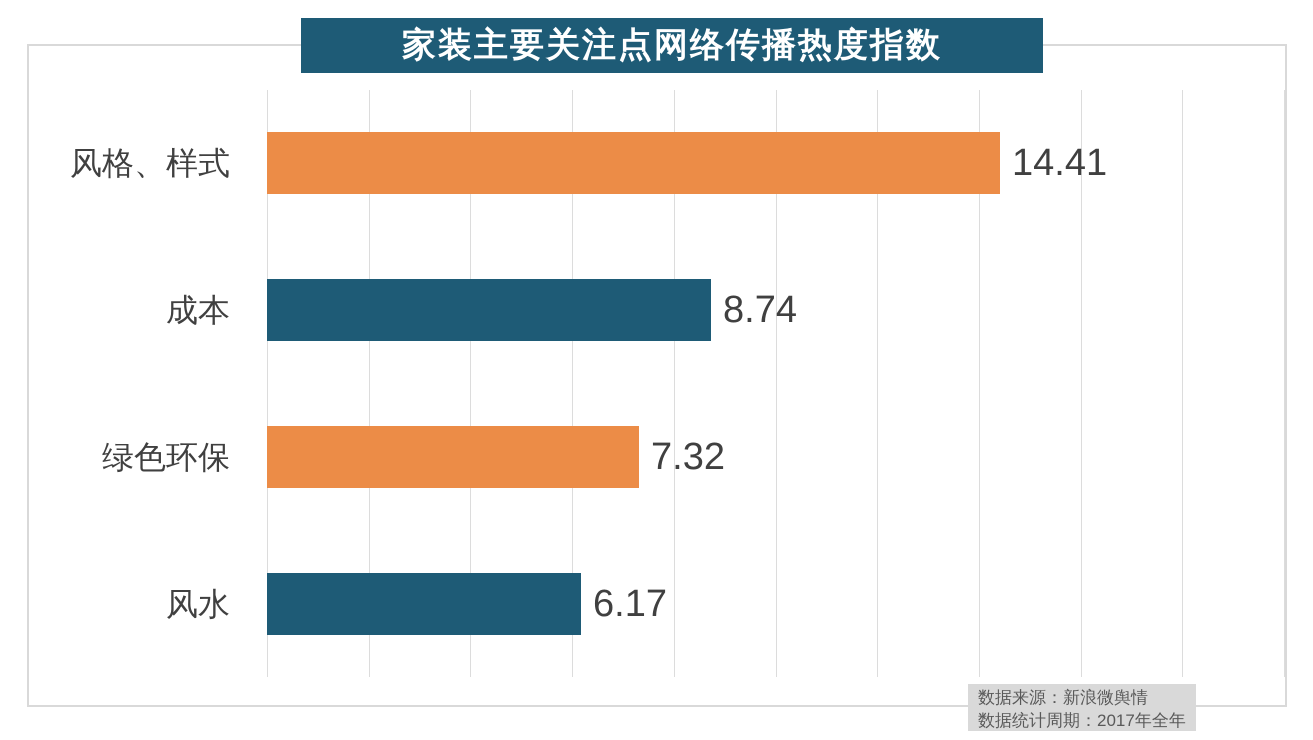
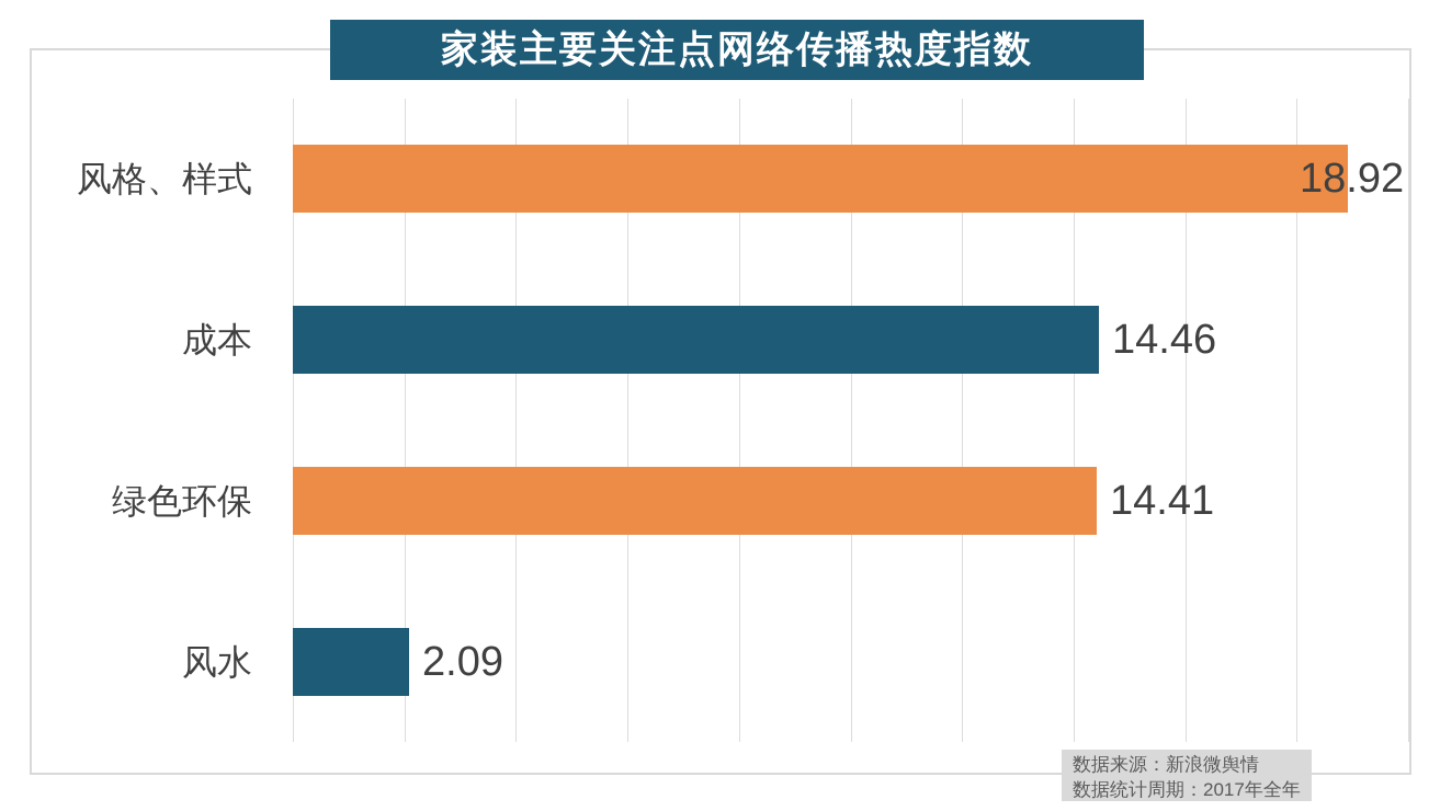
风格、样式: 14.41 -> 18.92
成本: 8.74 -> 14.46
绿色环保: 7.32 -> 14.41
风水: 6.17 -> 2.09
